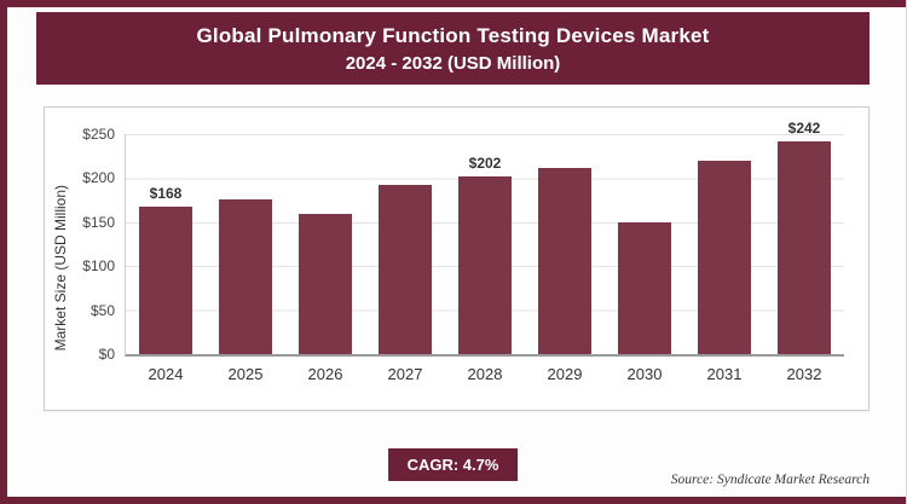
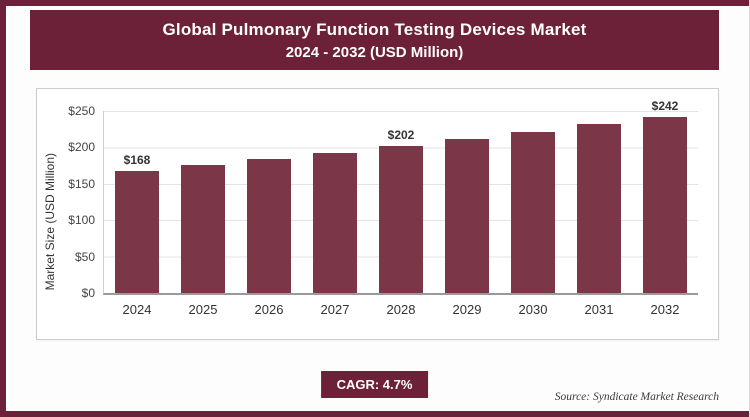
2026: $160 -> $180
2030: $150 -> $220
2031: $220 -> $230
